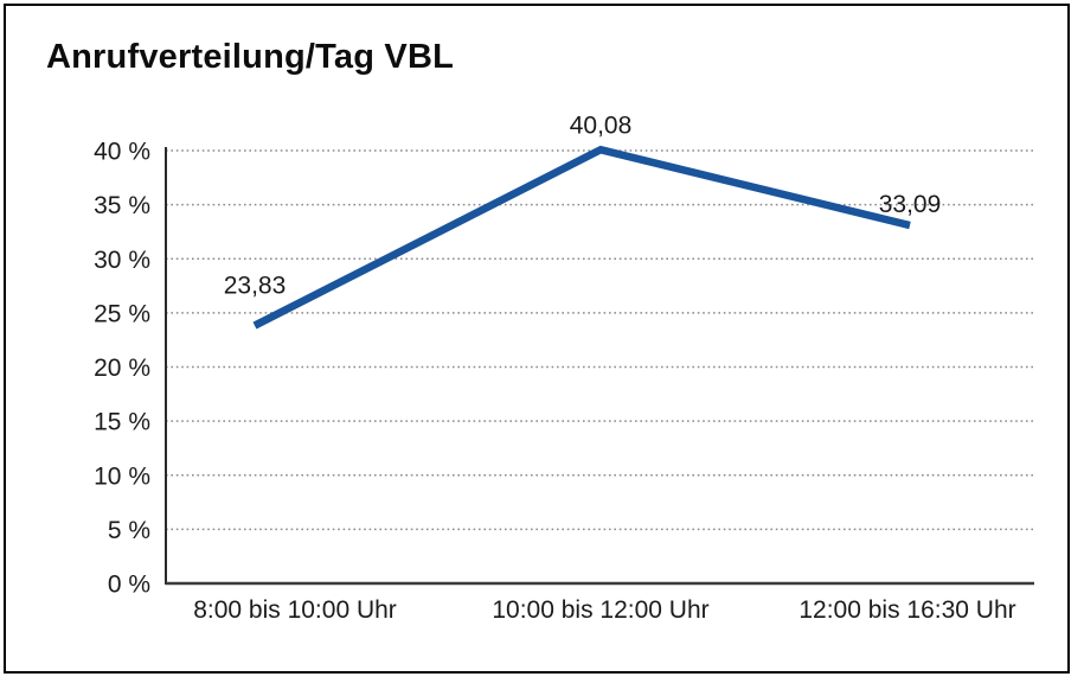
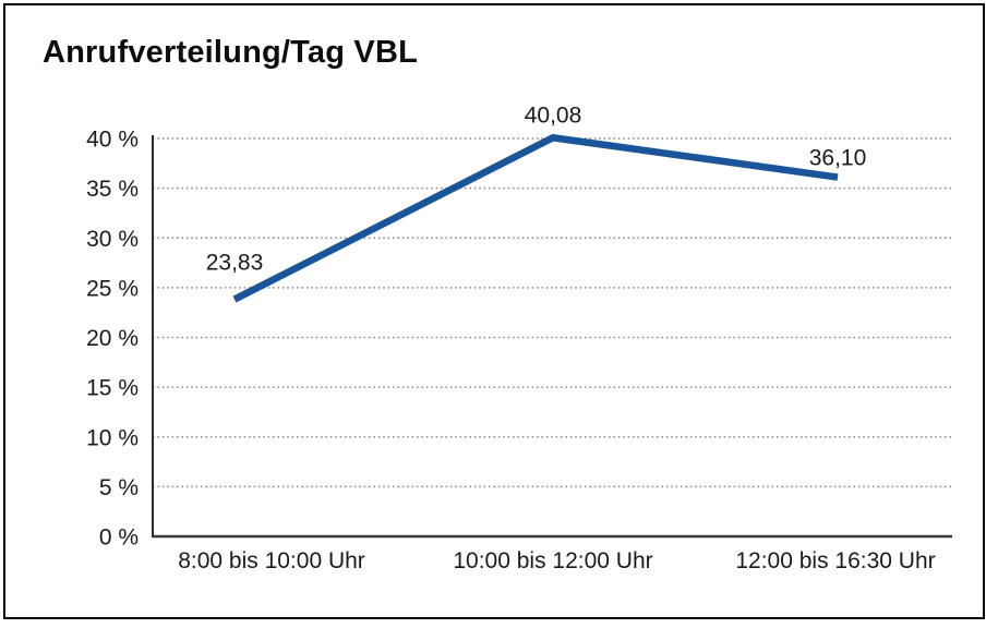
12:00 bis 16:30 Uhr: 33,09 -> 36,10
